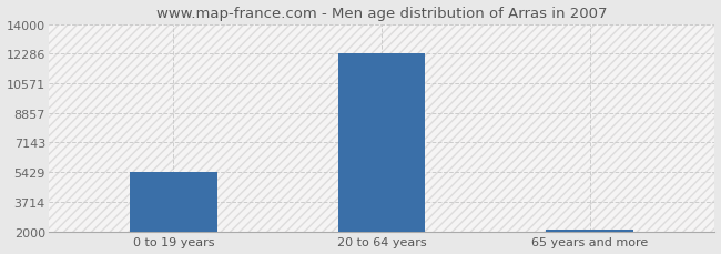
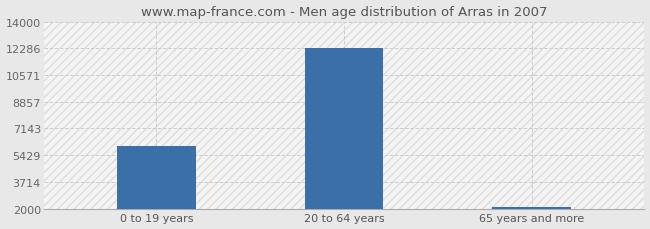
0 to 19 years: 5400 -> 6000
